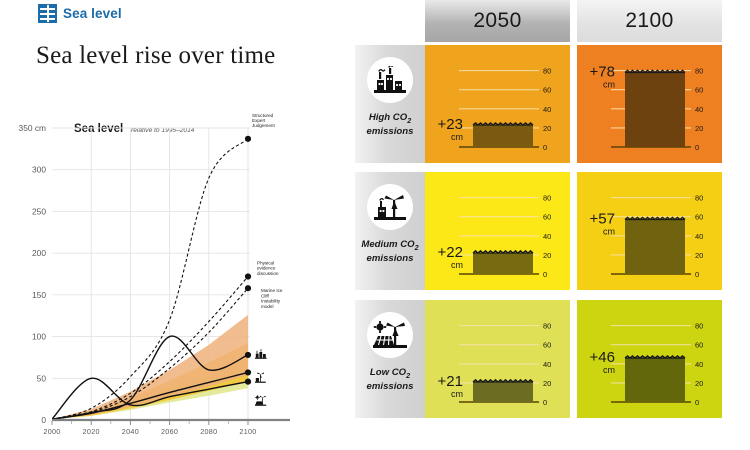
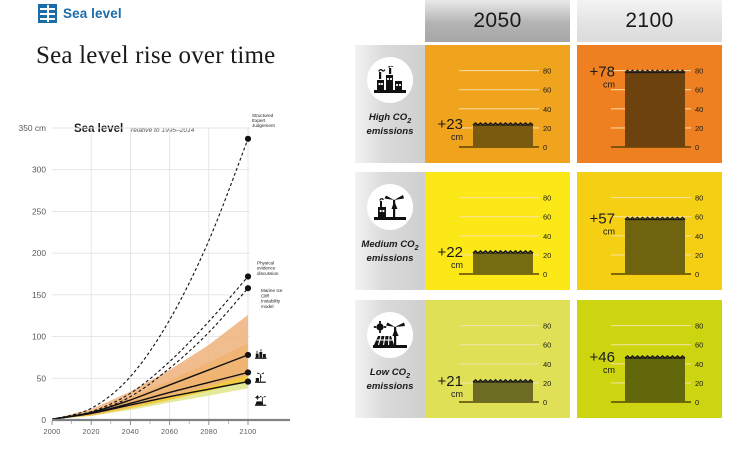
Low CO2 emissions/2020: 50 -> 10
High CO2 emissions/2060: 100 -> 40
Structured Expert Judgement/2080: 290 -> 220
